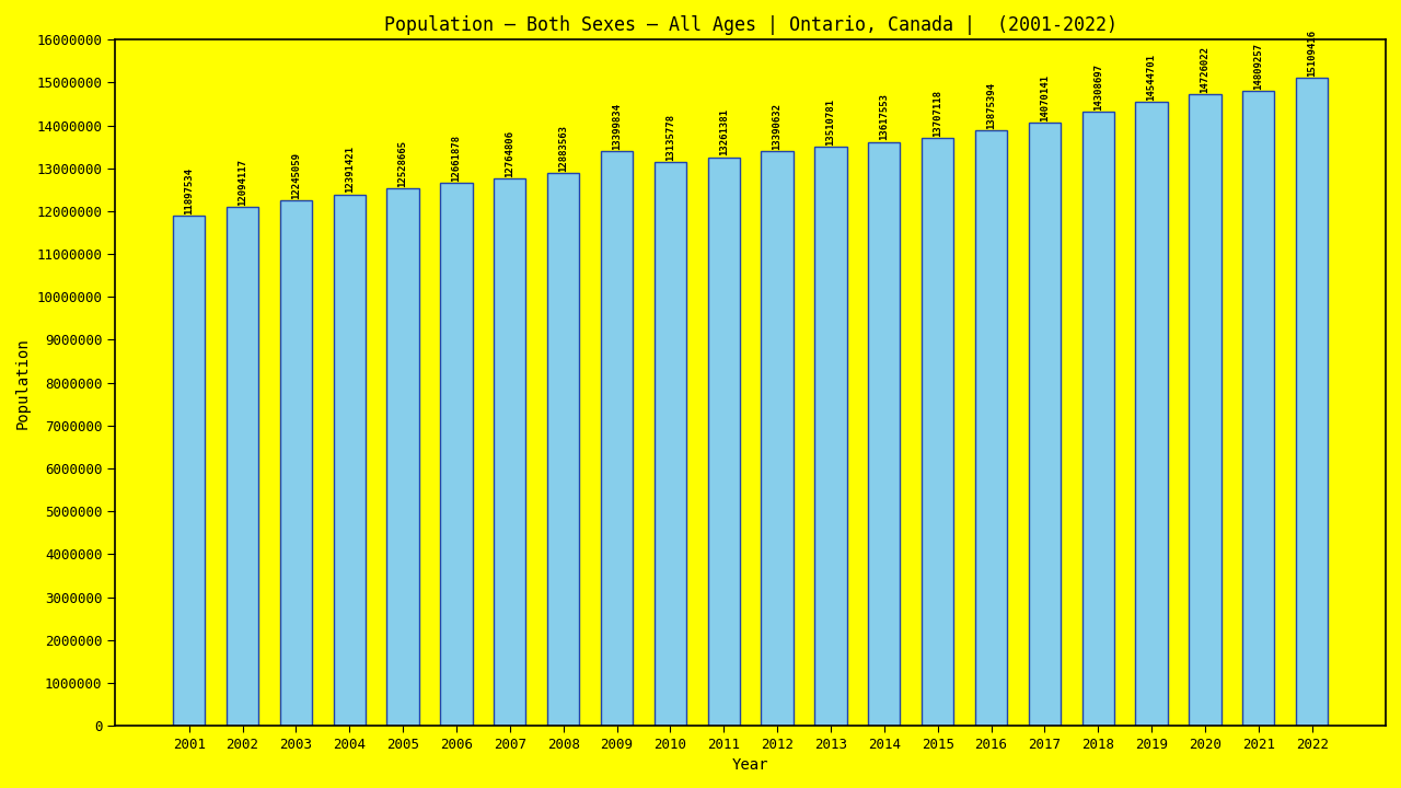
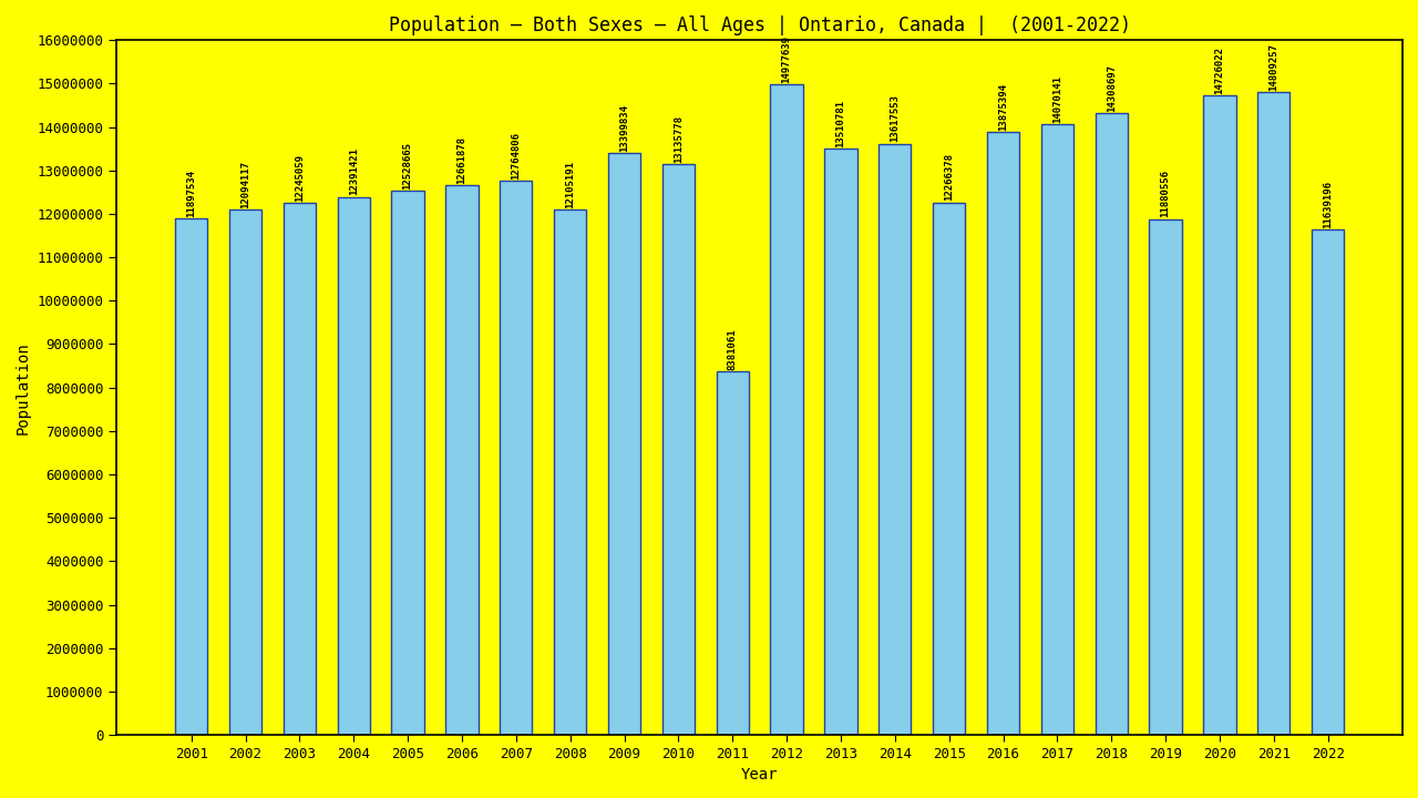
2008: 12883563 -> 12105191
2011: 13261381 -> 8381061
2012: 13390632 -> 14977639
2015: 13707118 -> 12266378
2019: 14544701 -> 11880556
2022: 15109416 -> 11639196
